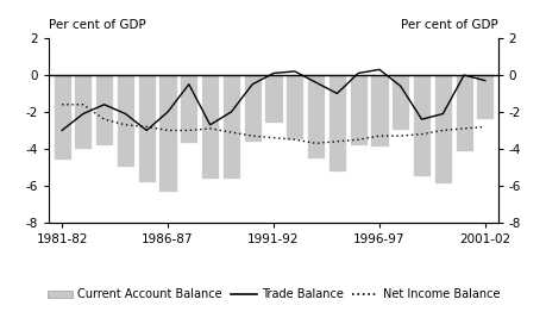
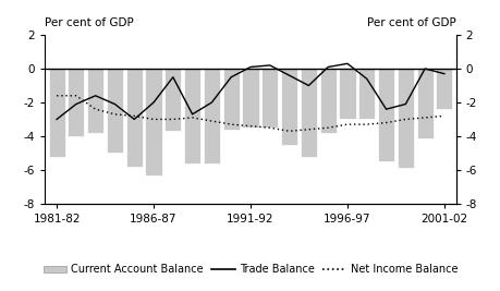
Current Account Balance/1981-82: -4.6 -> -5.2
Current Account Balance/1991-92: -2.6 -> -3.5
Current Account Balance/1996-97: -3.9 -> -3.0
